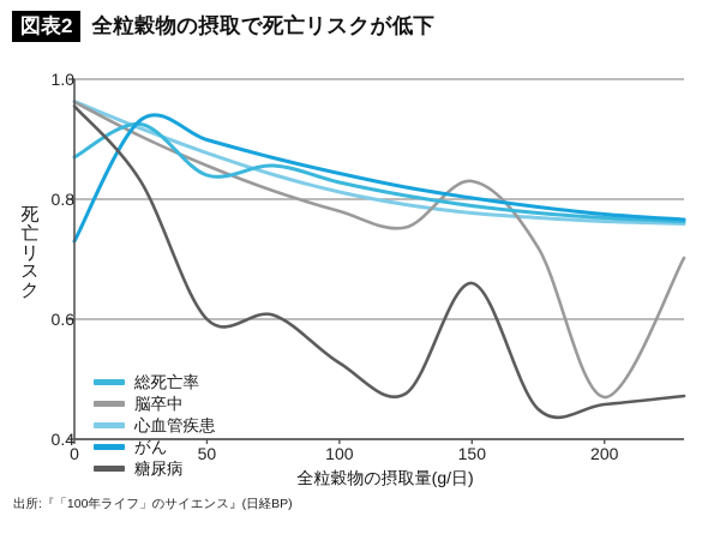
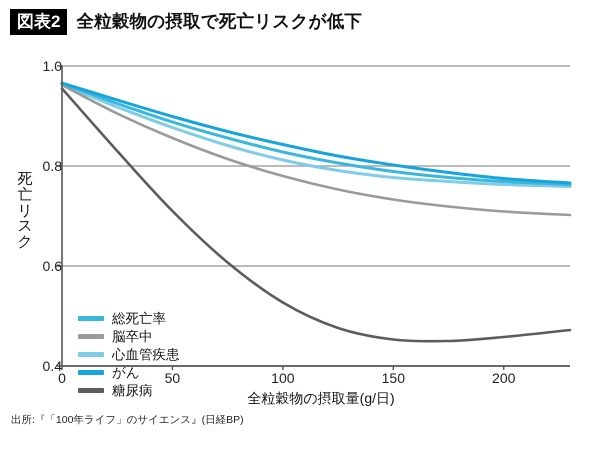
総死亡率/0: 0.87 -> 0.96
がん/0: 0.73 -> 0.97
総死亡率/50: 0.84 -> 0.89
糖尿病/50: 0.60 -> 0.71
脳卒中/150: 0.83 -> 0.73
糖尿病/150: 0.66 -> 0.45
脳卒中/200: 0.47 -> 0.71
